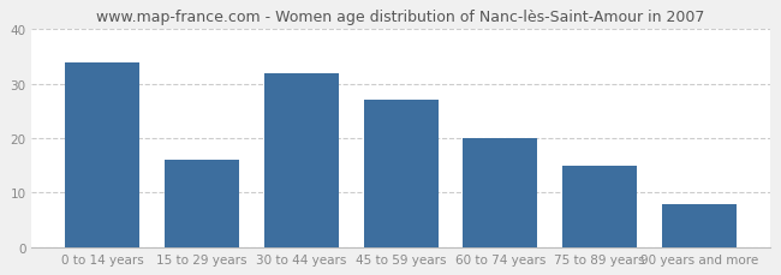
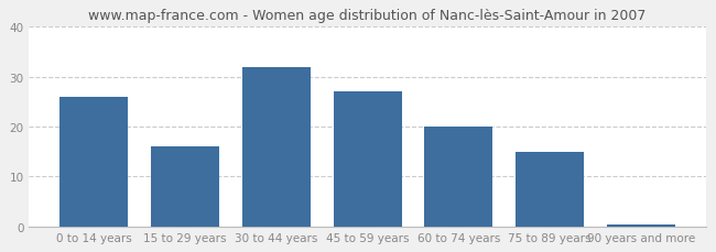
0 to 14 years: 34.0 -> 26.0
90 years and more: 8.0 -> 0.5
